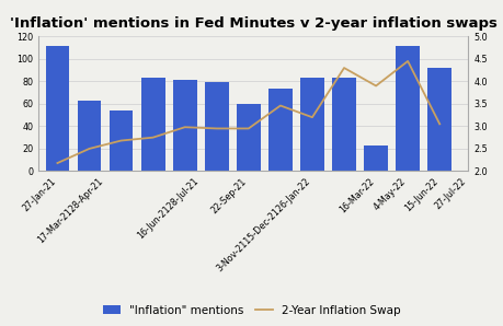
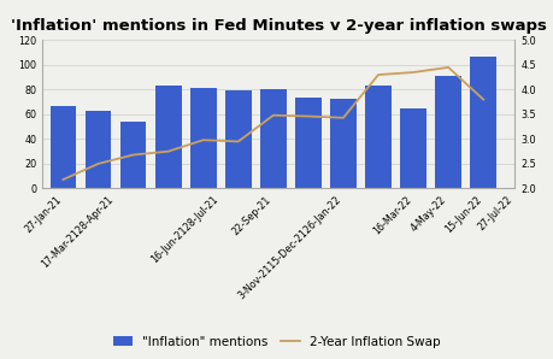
"Inflation" mentions/27-Jan-21: 112 -> 67
"Inflation" mentions/22-Sep-21: 60 -> 80
2-Year Inflation Swap/22-Sep-21: 2.95 -> 3.48
"Inflation" mentions/3-Nov-2115-Dec-2126-Jan-22: 83 -> 73
2-Year Inflation Swap/3-Nov-2115-Dec-2126-Jan-22: 3.20 -> 3.43
"Inflation" mentions/16-Mar-22: 23 -> 65
2-Year Inflation Swap/16-Mar-22: 3.90 -> 4.35
"Inflation" mentions/4-May-22: 112 -> 91
"Inflation" mentions/15-Jun-22: 92 -> 107
2-Year Inflation Swap/15-Jun-22: 3.05 -> 3.80
